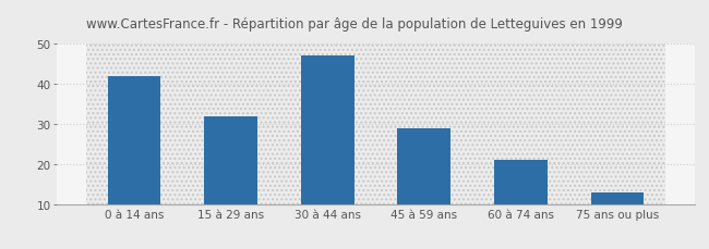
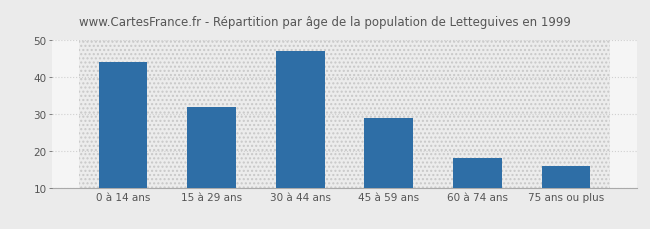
0 à 14 ans: 42 -> 44
60 à 74 ans: 21 -> 18
75 ans ou plus: 13 -> 16
